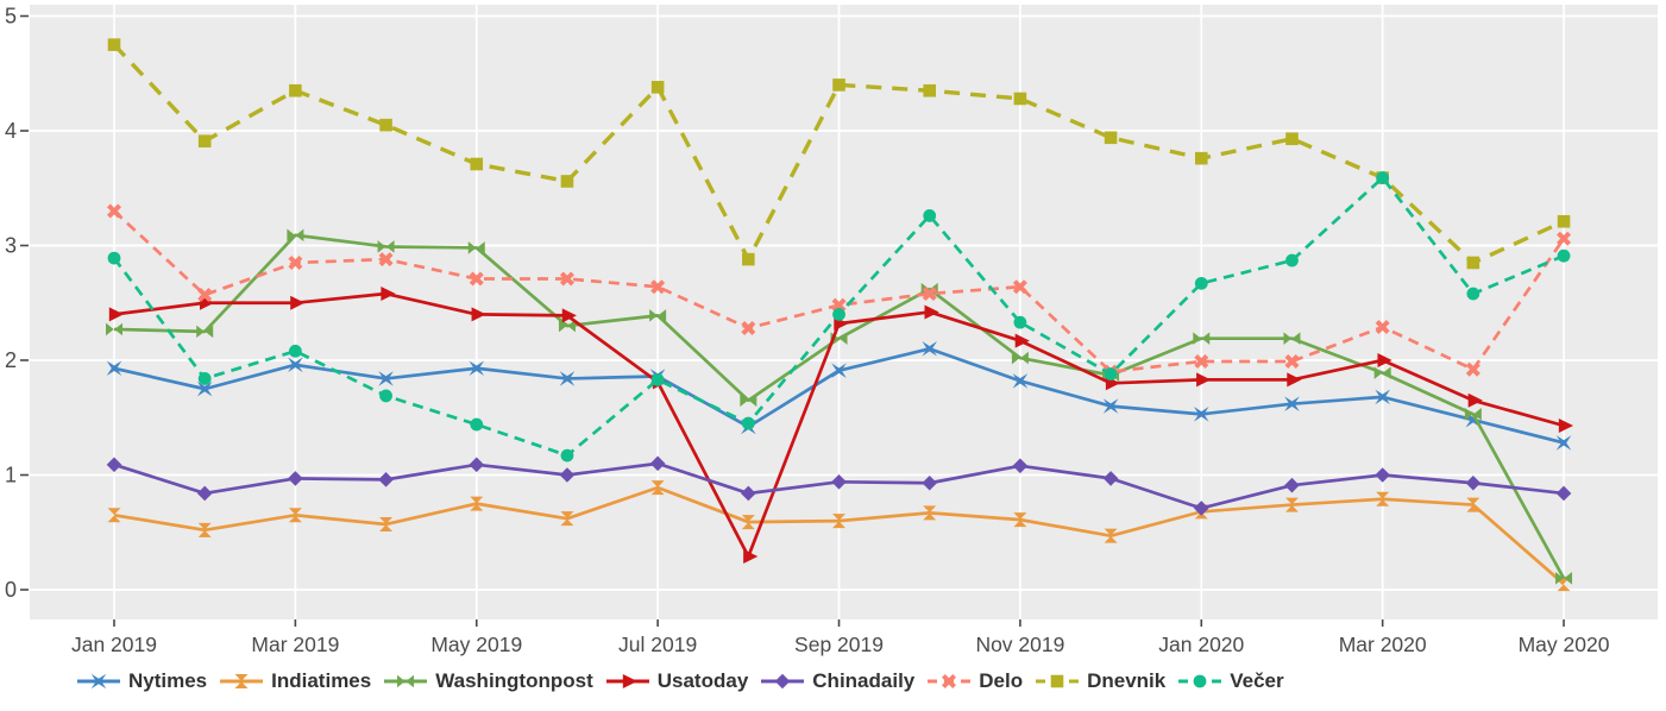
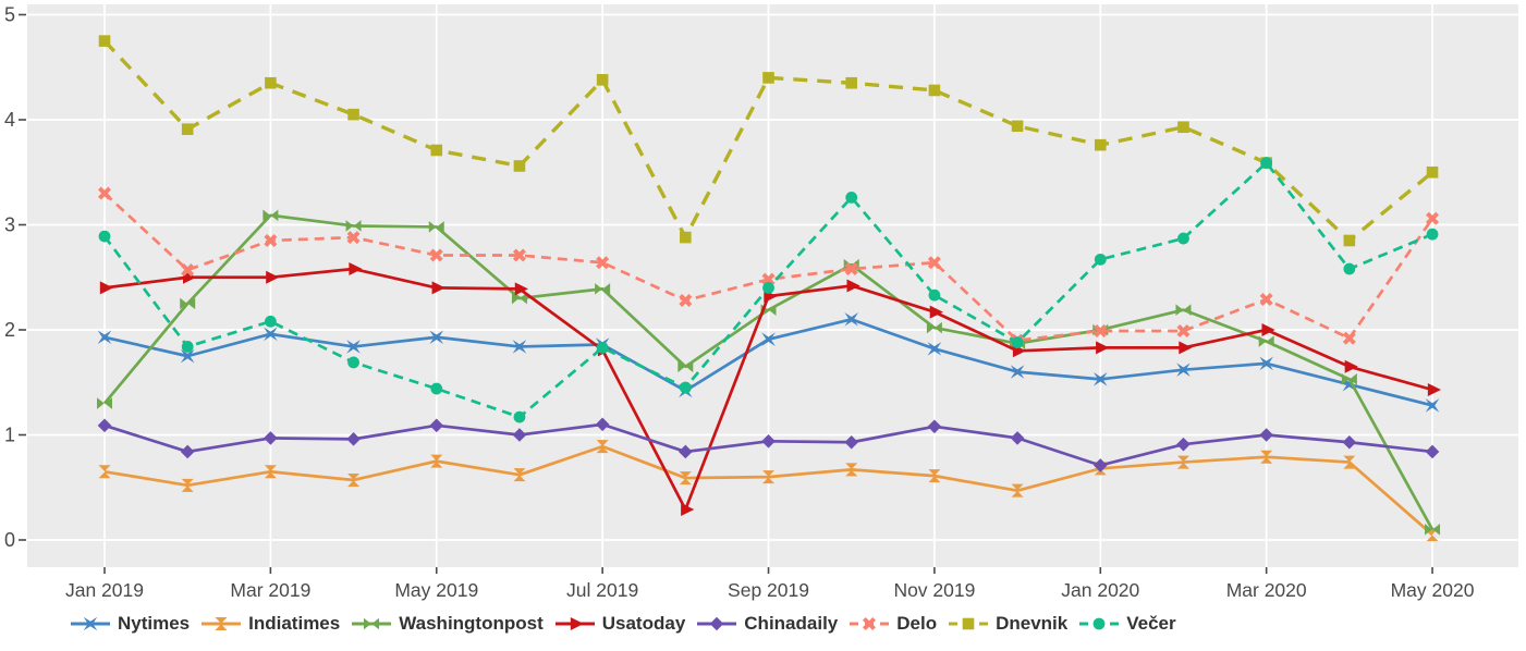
Washingtonpost/Jan 2019: 2.3 -> 1.3
Washingtonpost/Jan 2020: 2.2 -> 2.0
Dnevnik/May 2020: 3.2 -> 3.5
